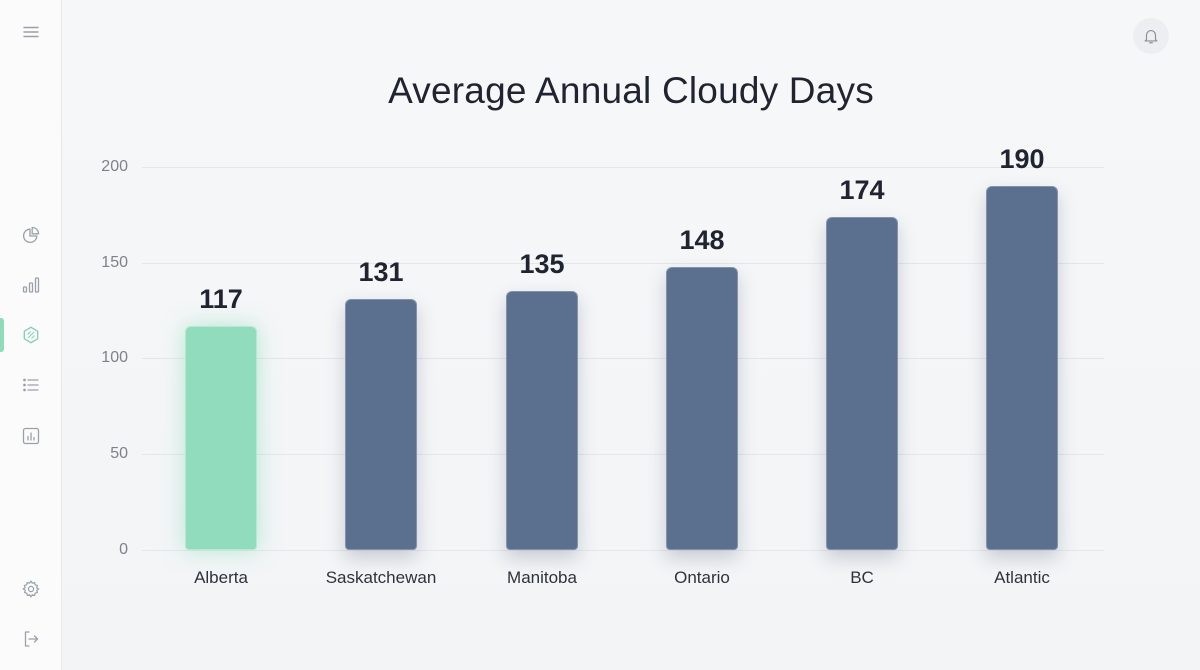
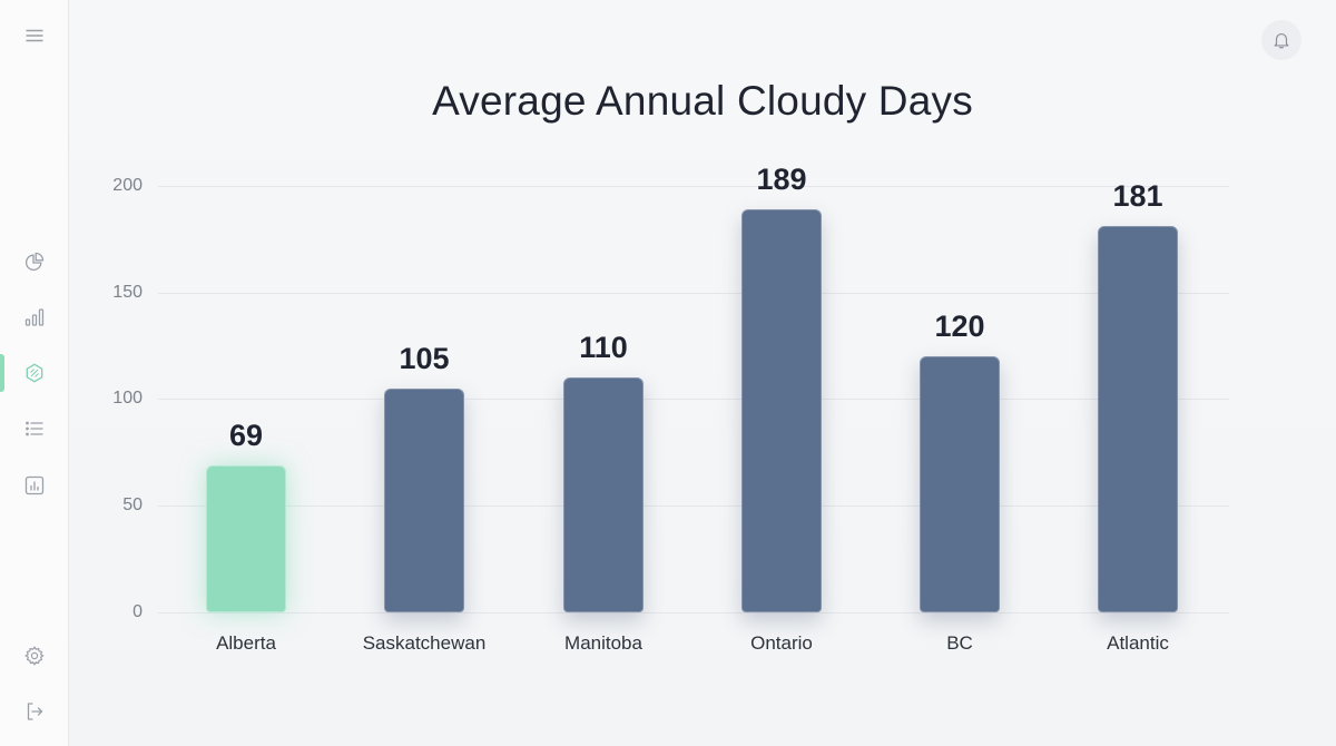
Alberta: 117 -> 69
Saskatchewan: 131 -> 105
Manitoba: 135 -> 110
Ontario: 148 -> 189
BC: 174 -> 120
Atlantic: 190 -> 181
